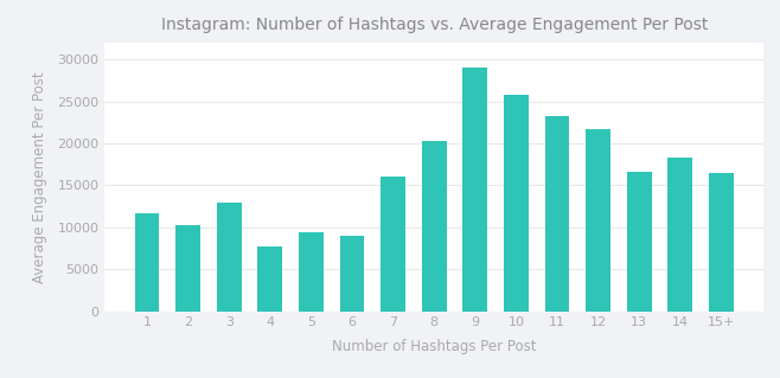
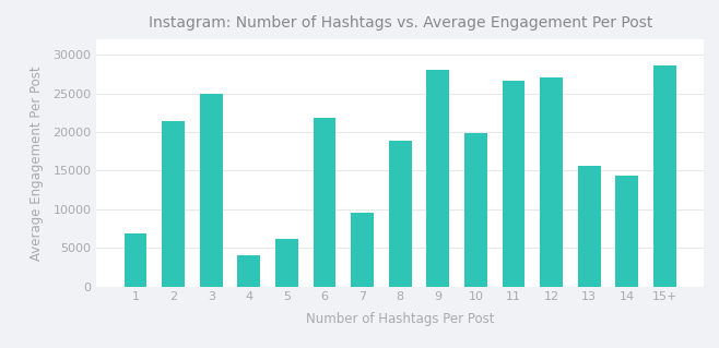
1: 11700 -> 6800
2: 10300 -> 21400
3: 13000 -> 25000
4: 7700 -> 4000
5: 9400 -> 6200
6: 9000 -> 21800
7: 16100 -> 9600
8: 20300 -> 18800
9: 29000 -> 28000
10: 25800 -> 19800
11: 23300 -> 26600
12: 21700 -> 27000
13: 16600 -> 15600
14: 18300 -> 14400
15+: 16500 -> 28600
